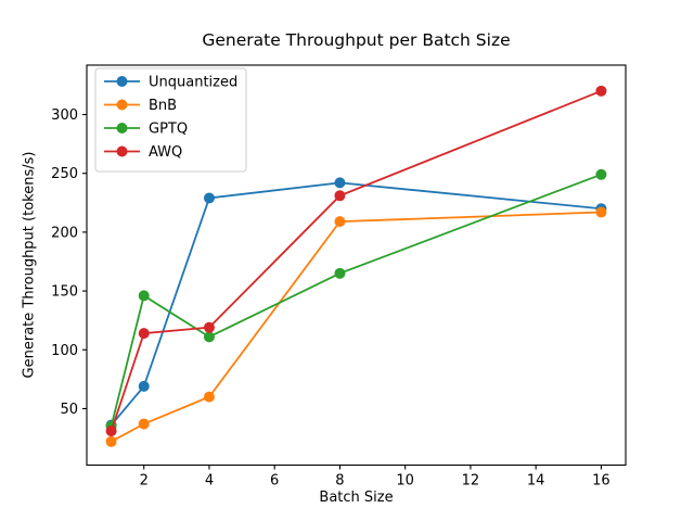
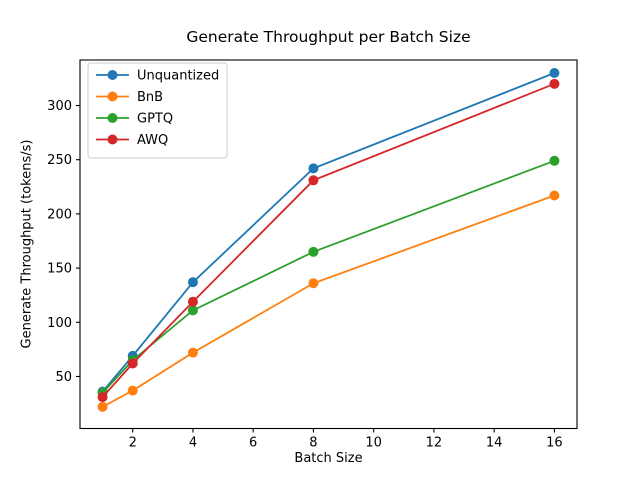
GPTQ/2: 146 -> 65
AWQ/2: 114 -> 62
Unquantized/4: 229 -> 137
BnB/4: 60 -> 72
BnB/8: 209 -> 136
Unquantized/16: 220 -> 330
